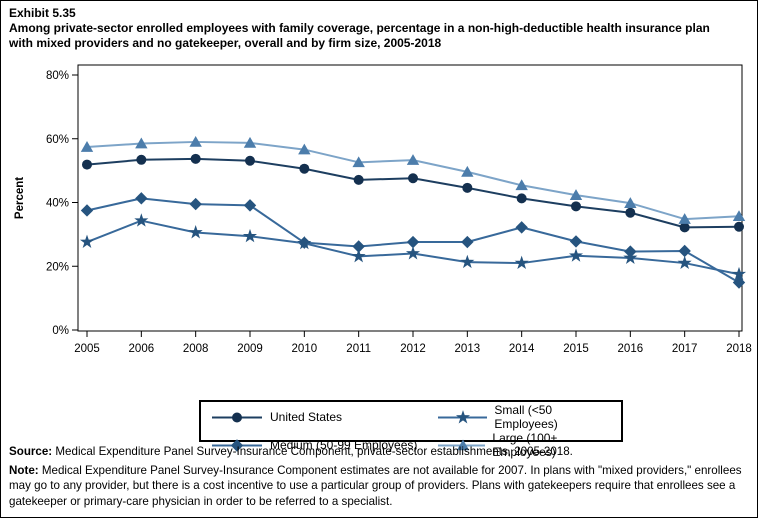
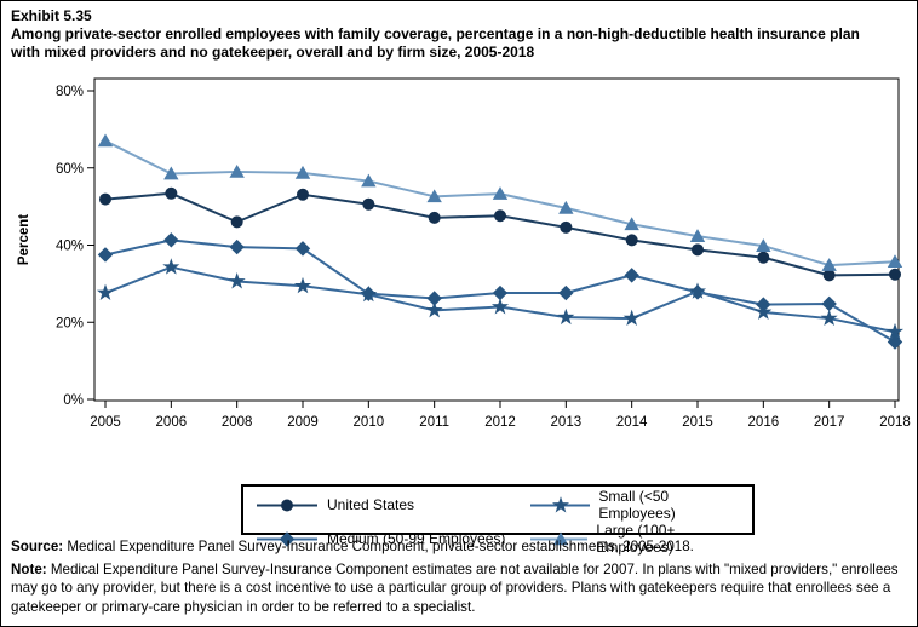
Large (100+ Employees)/2005: 57% -> 67%
United States/2008: 54% -> 46%
Small (<50 Employees)/2015: 23% -> 28%
